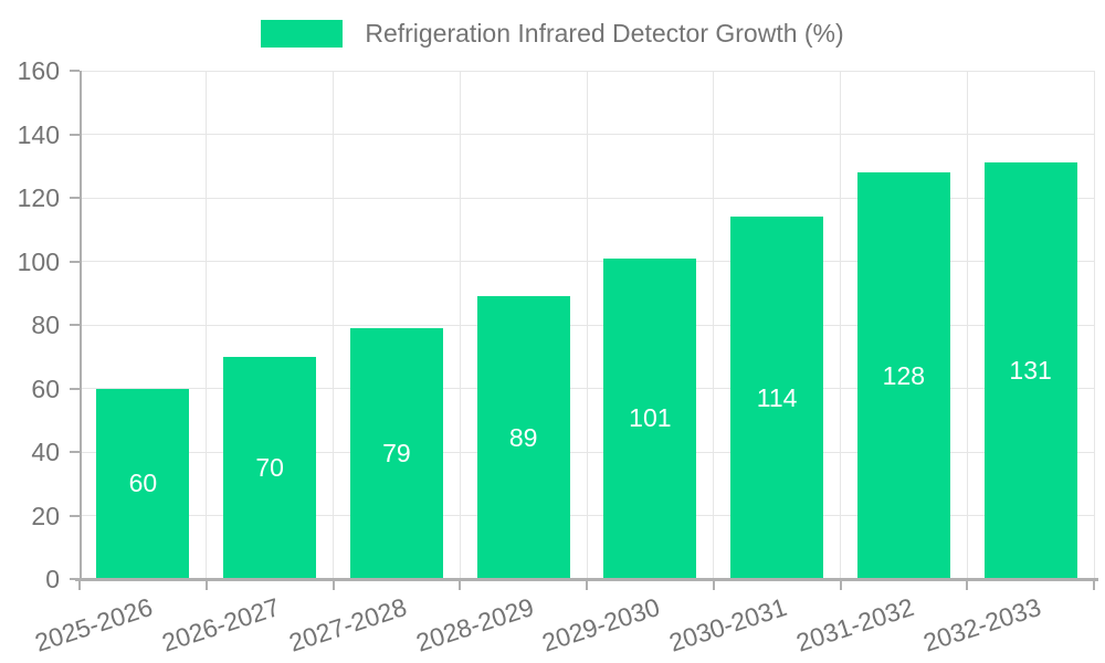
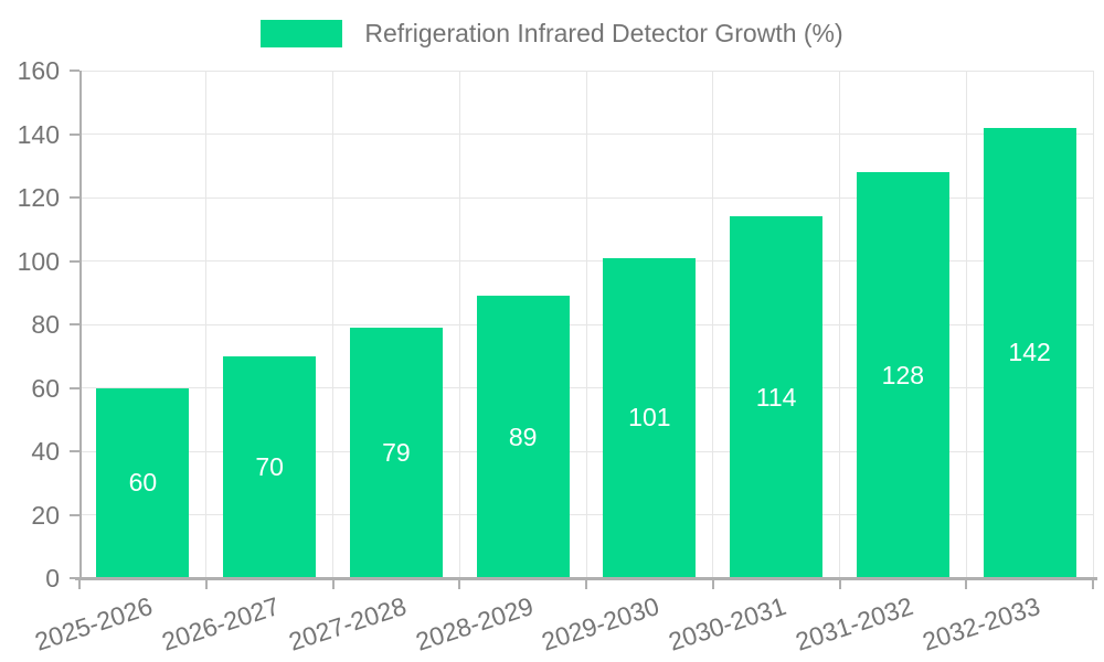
2032-2033: 131 -> 142
